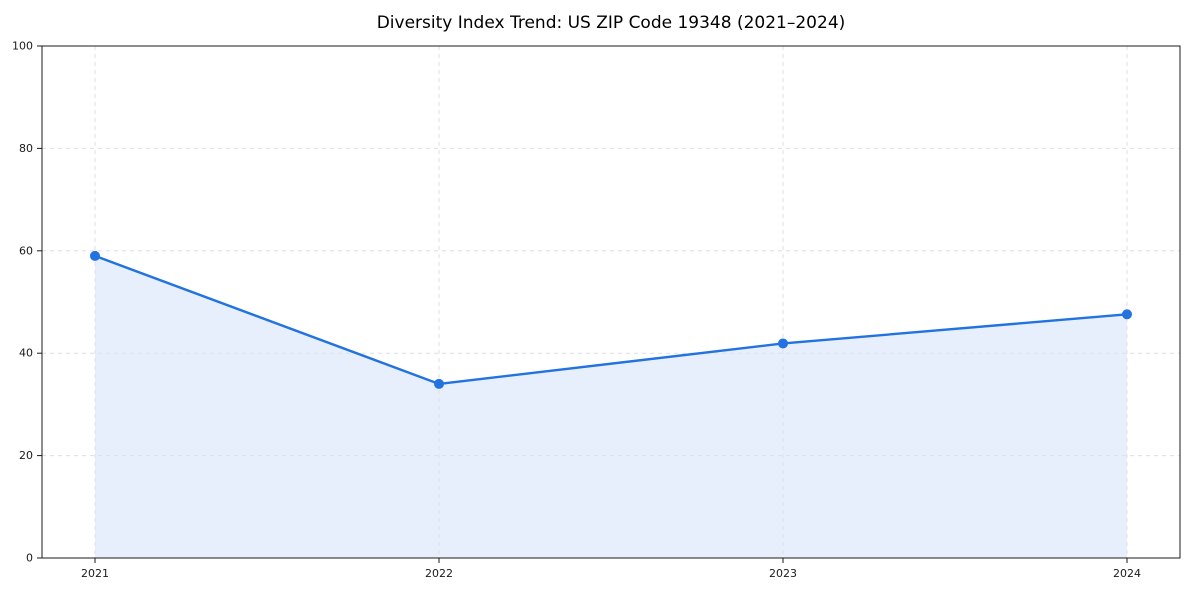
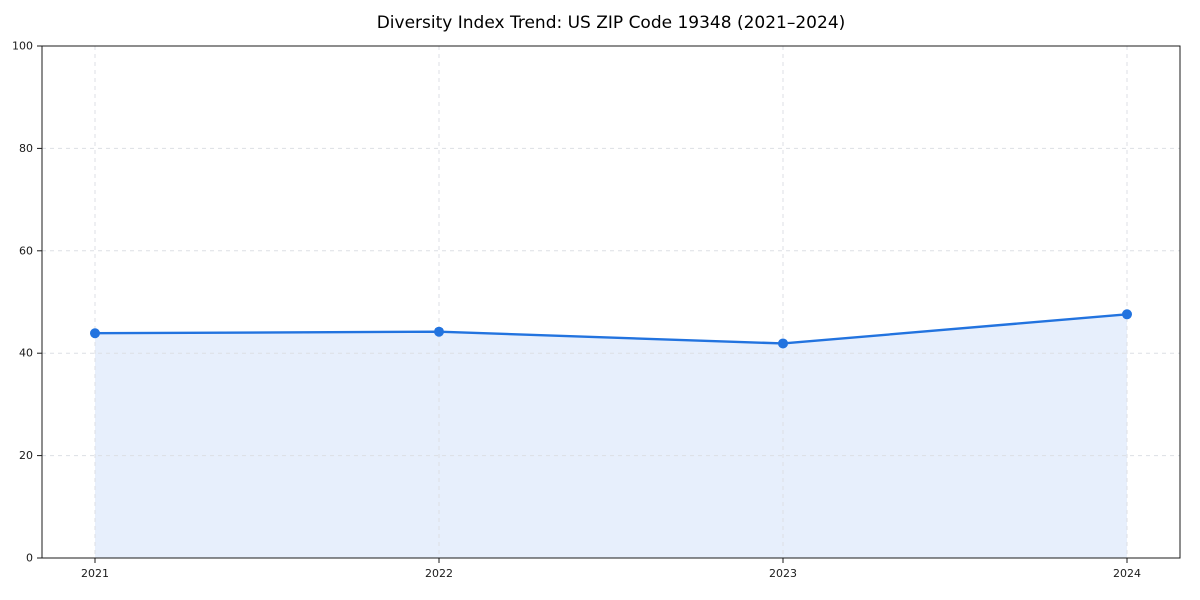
2021: 59 -> 44
2022: 34 -> 44
